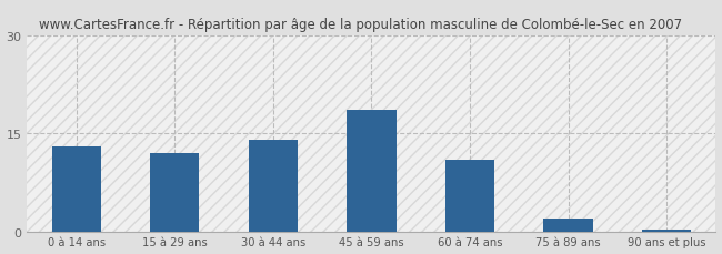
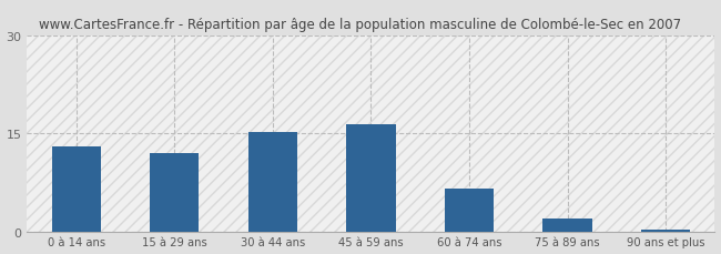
30 à 44 ans: 14.0 -> 15.2
45 à 59 ans: 18.5 -> 16.4
60 à 74 ans: 11.0 -> 6.6
